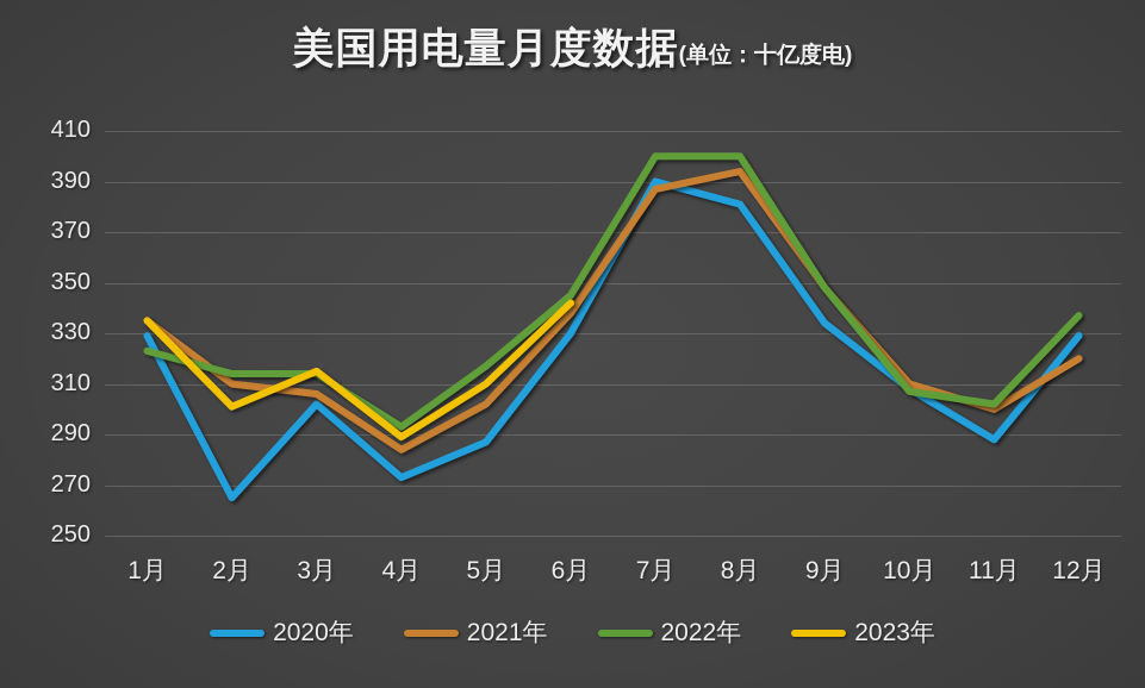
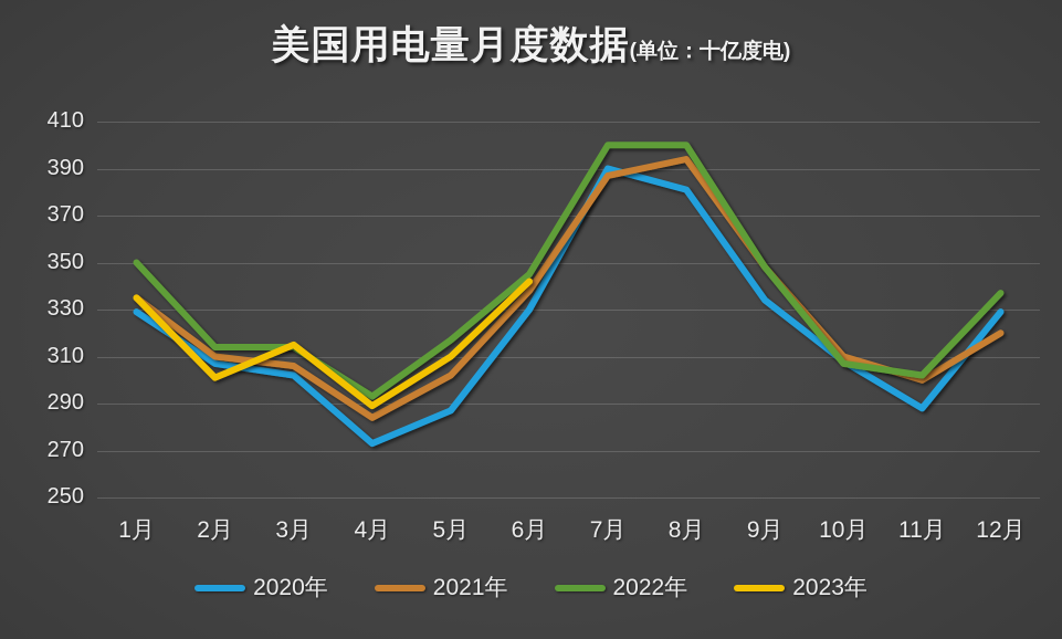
2022年/1月: 323 -> 350
2020年/2月: 265 -> 307
